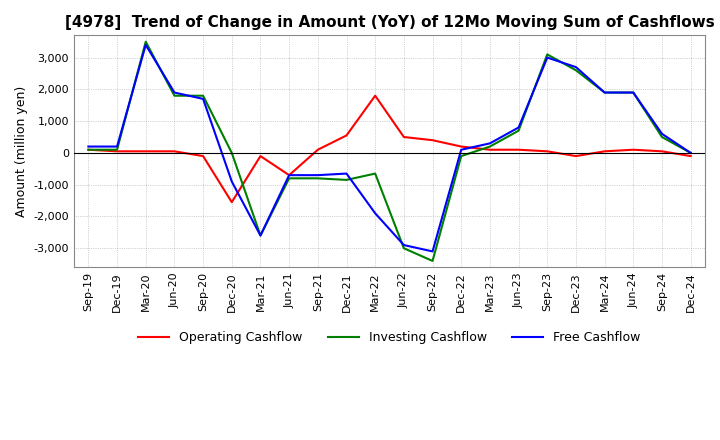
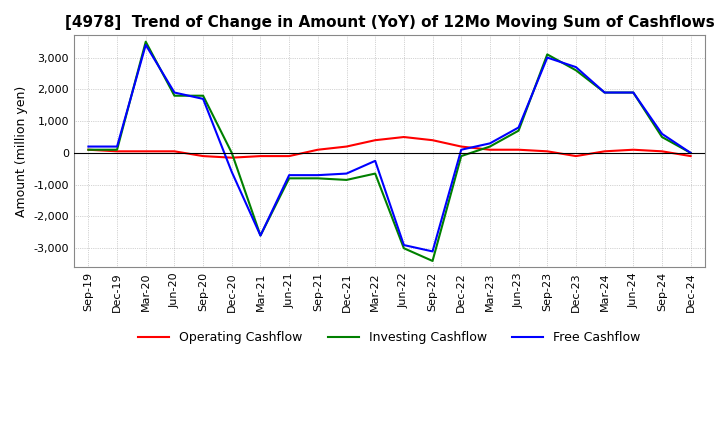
Operating Cashflow/Dec-20: -1,550 -> -150
Free Cashflow/Dec-20: -900 -> -600
Operating Cashflow/Jun-21: -700 -> -100
Operating Cashflow/Dec-21: 550 -> 200
Operating Cashflow/Mar-22: 1,800 -> 400
Free Cashflow/Mar-22: -1,900 -> -250
